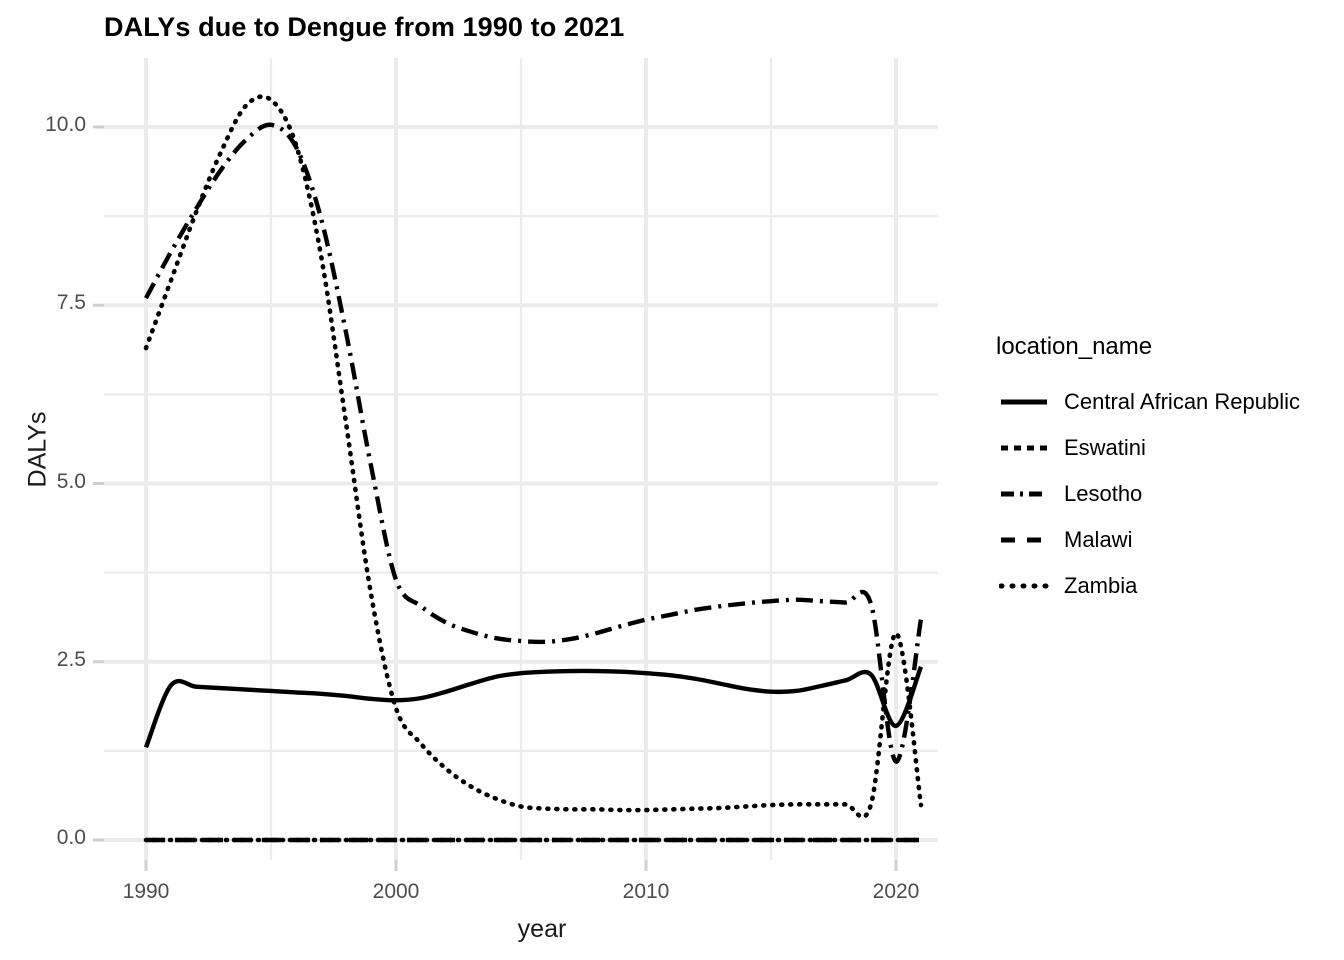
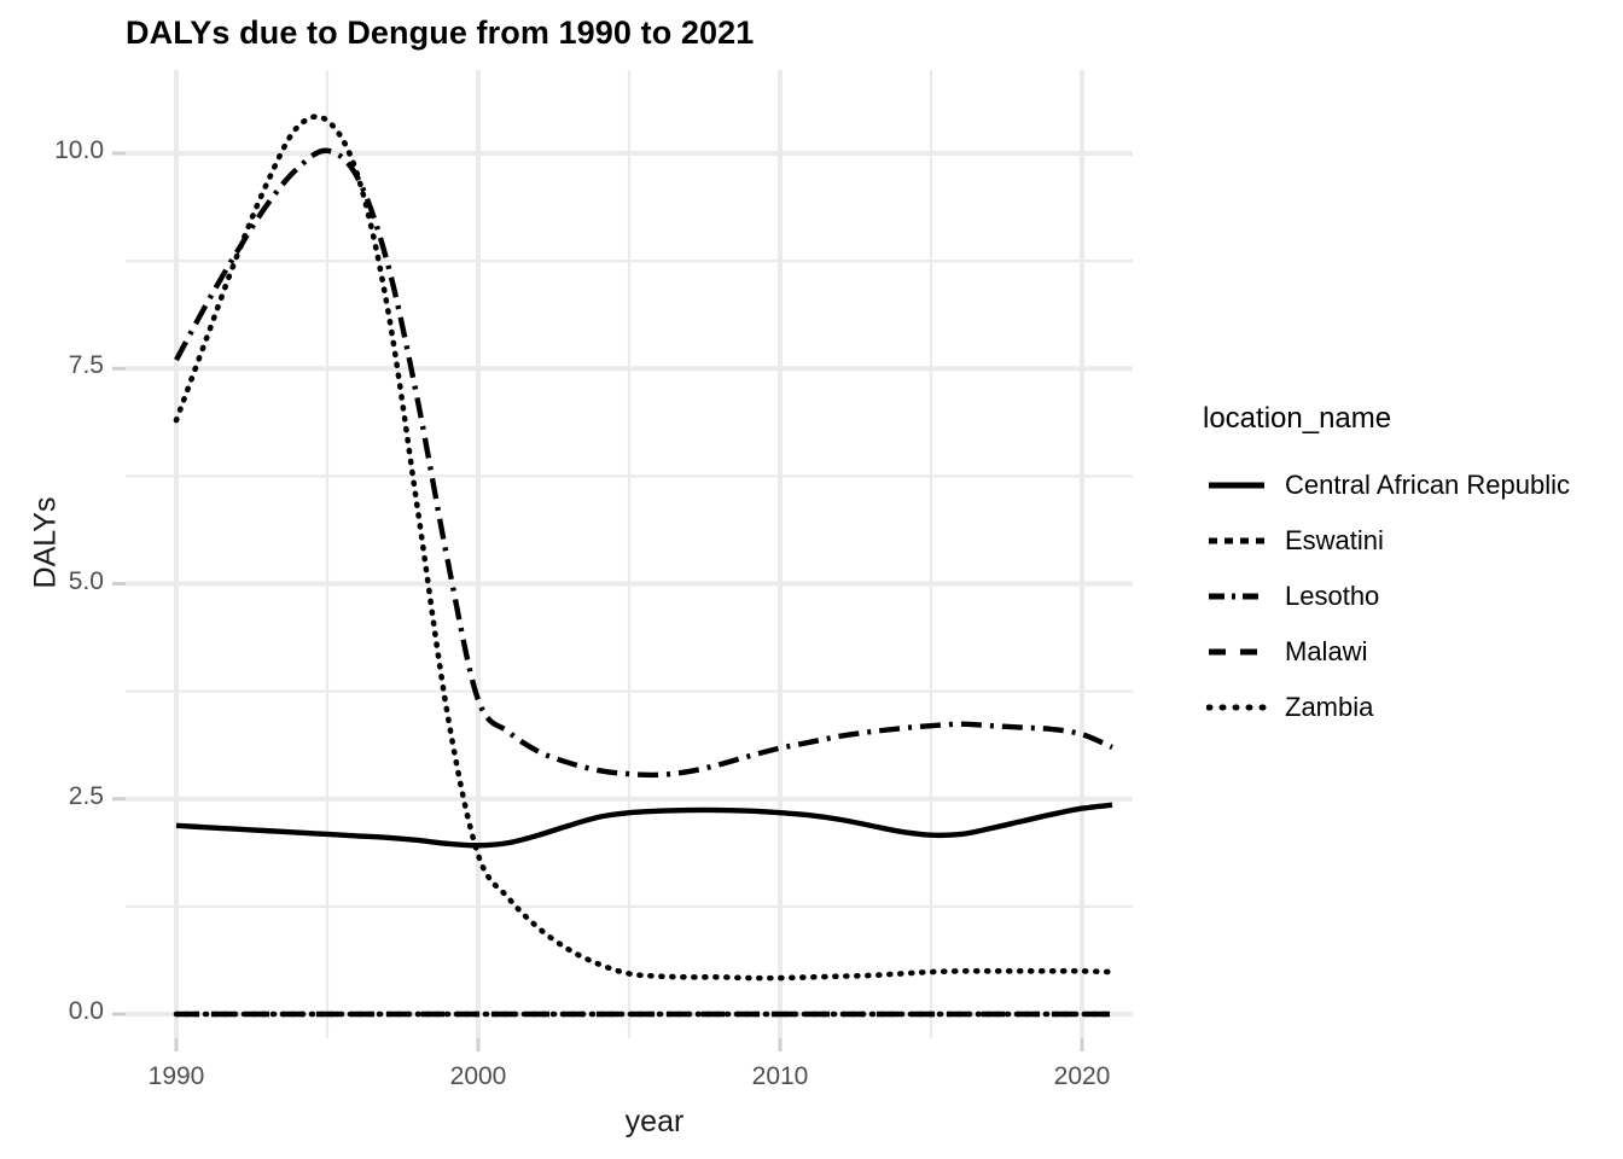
Central African Republic/1990: 1.3 -> 2.2
Central African Republic/2020: 1.6 -> 2.4
Lesotho/2020: 1.1 -> 3.2
Zambia/2020: 2.9 -> 0.5
